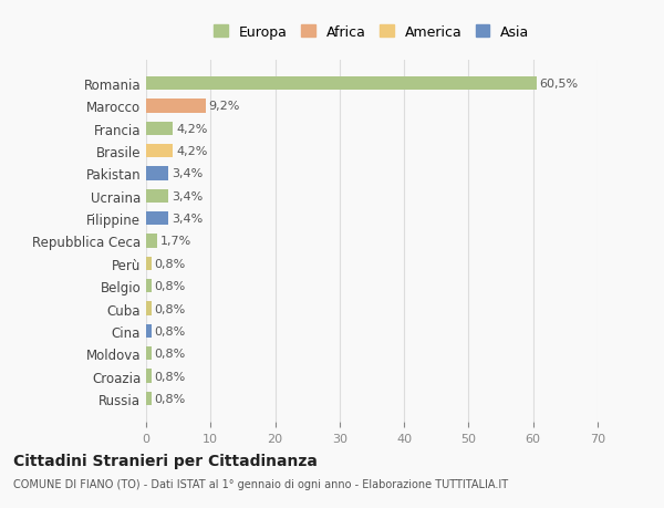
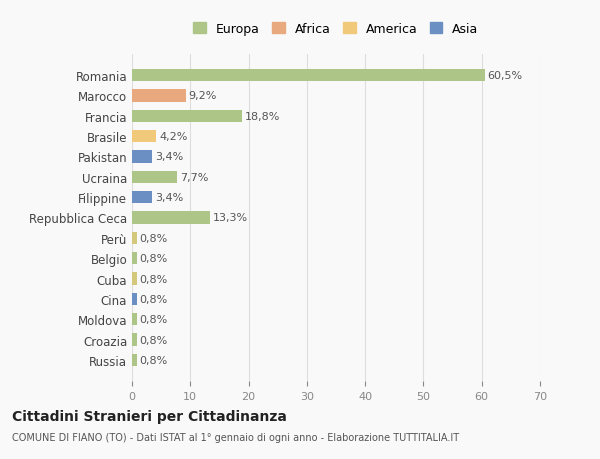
Francia: 4,2% -> 18,8%
Ucraina: 3,4% -> 7,7%
Repubblica Ceca: 1,7% -> 13,3%
